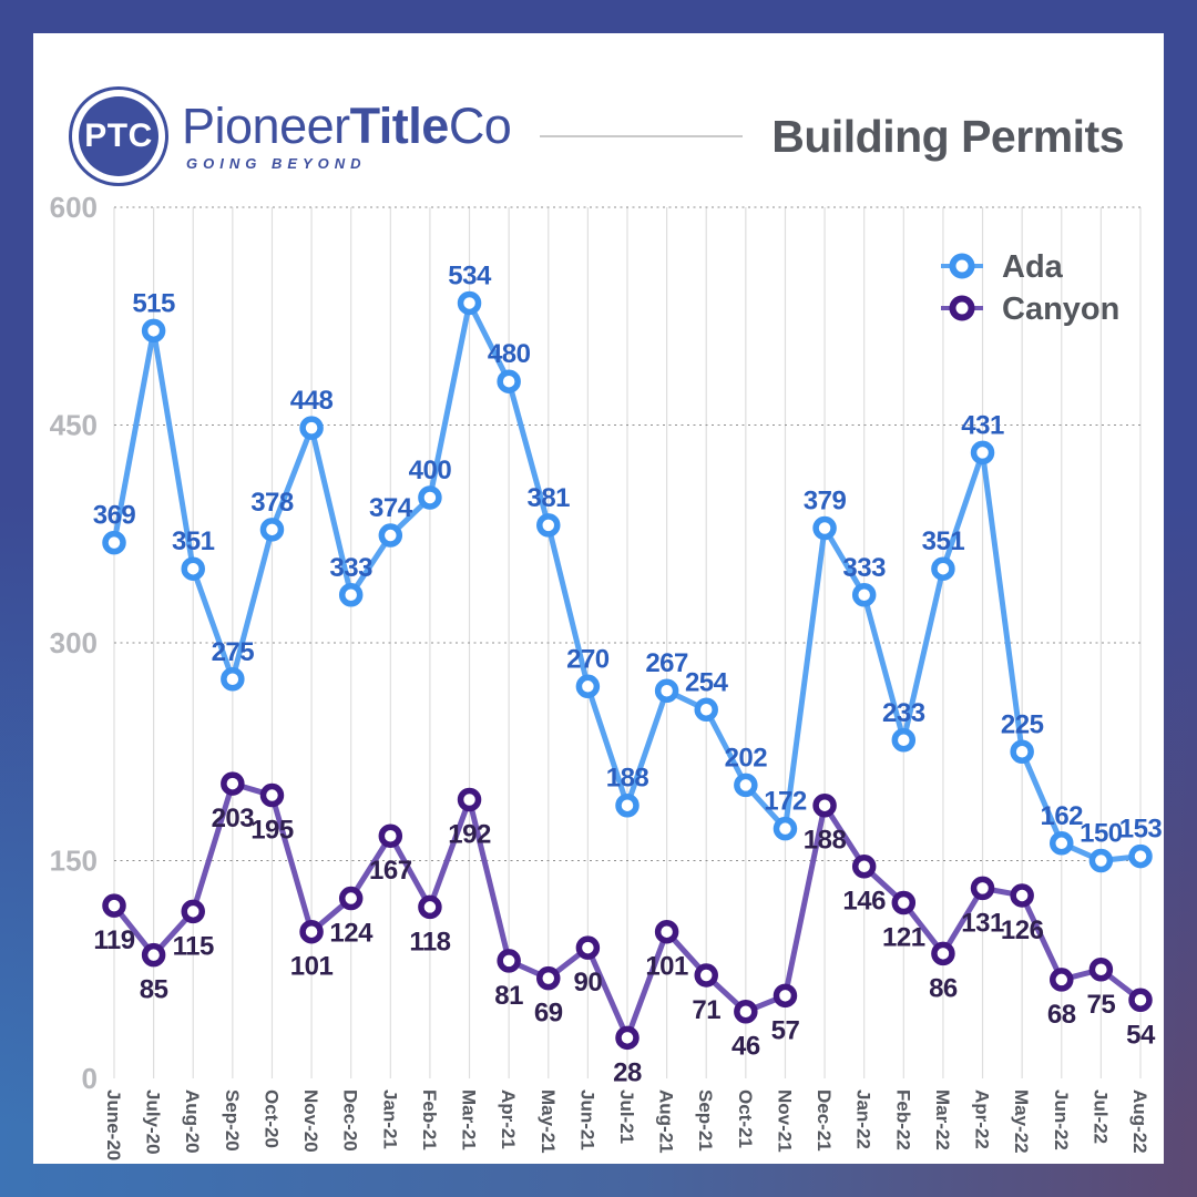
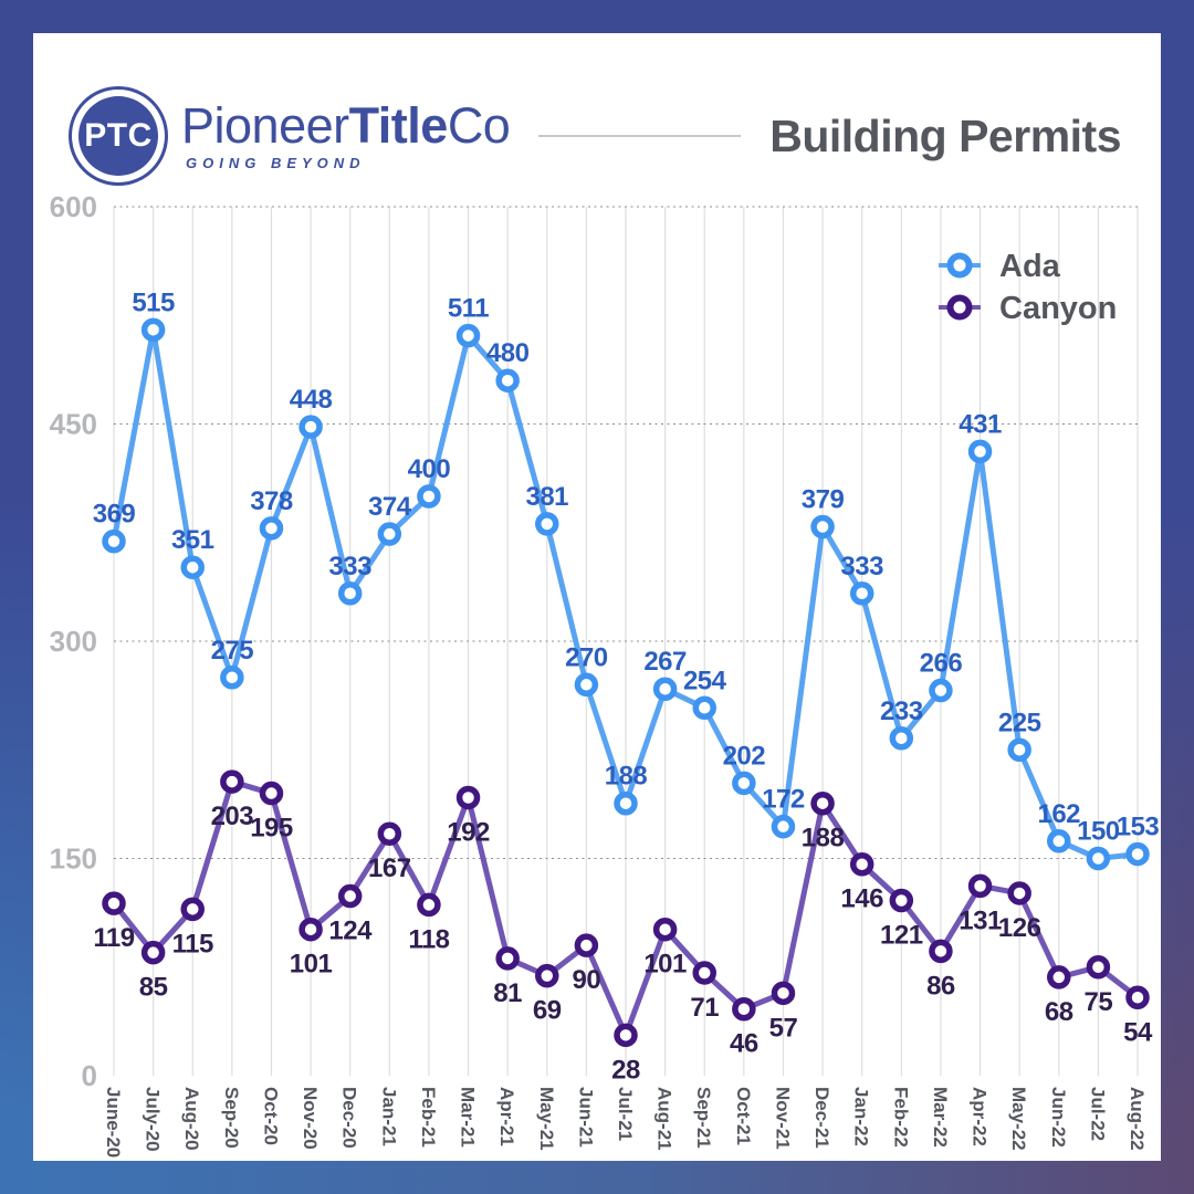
Ada/Mar-21: 534 -> 511
Ada/Mar-22: 351 -> 266
